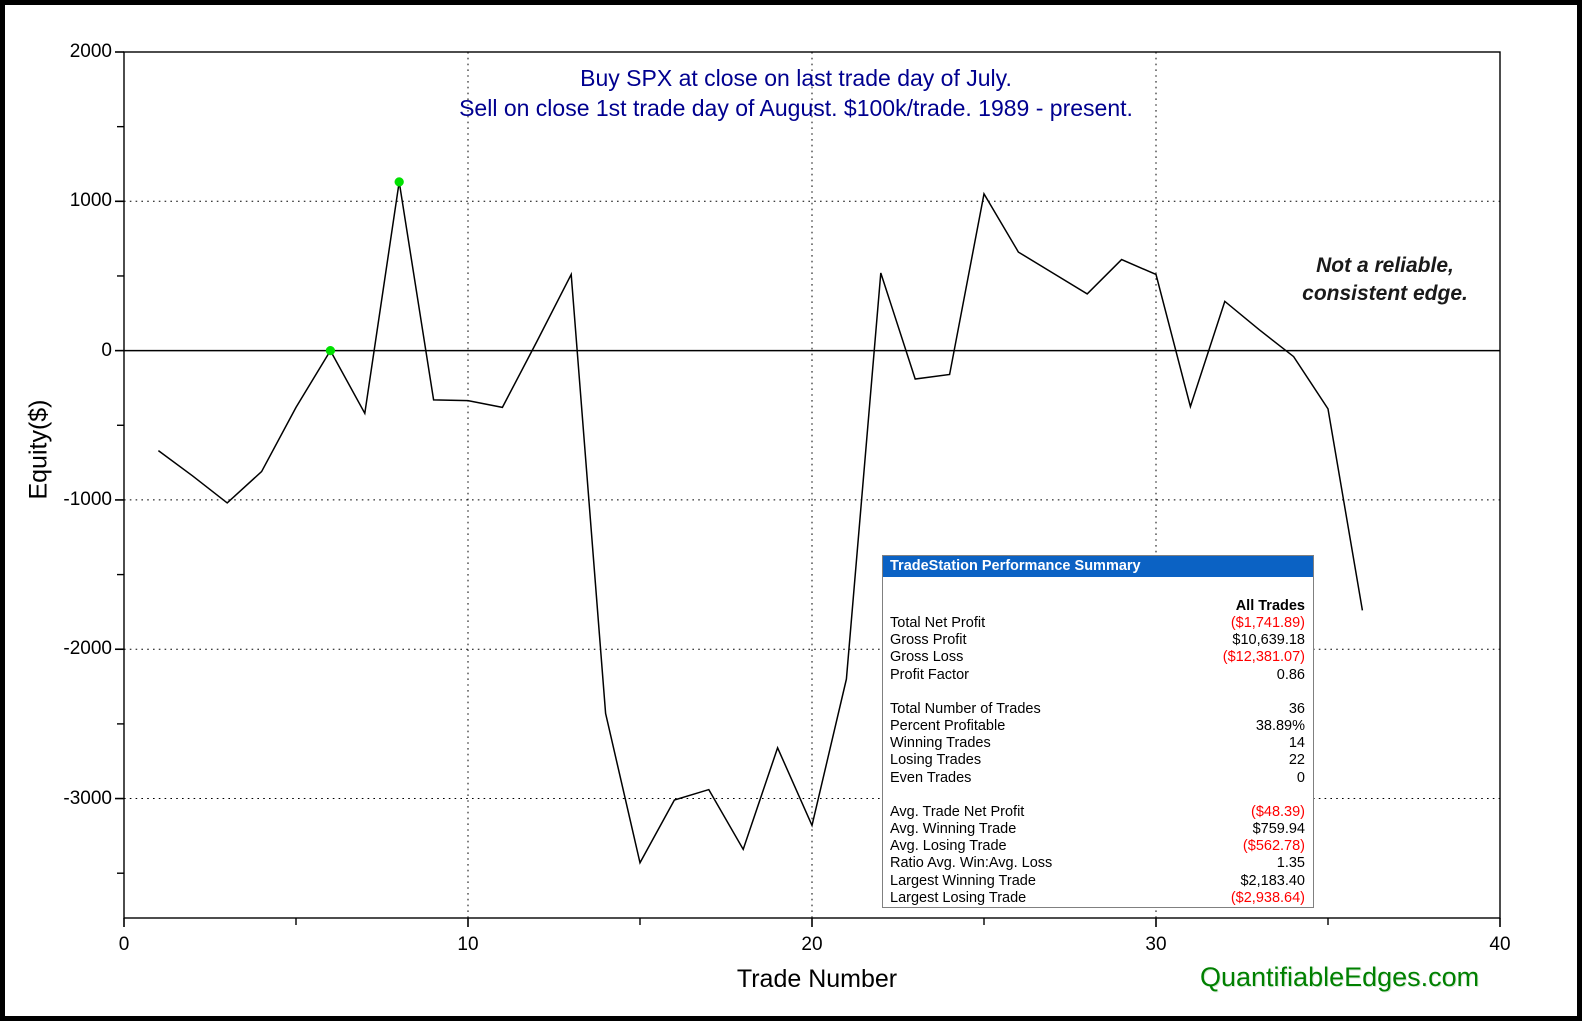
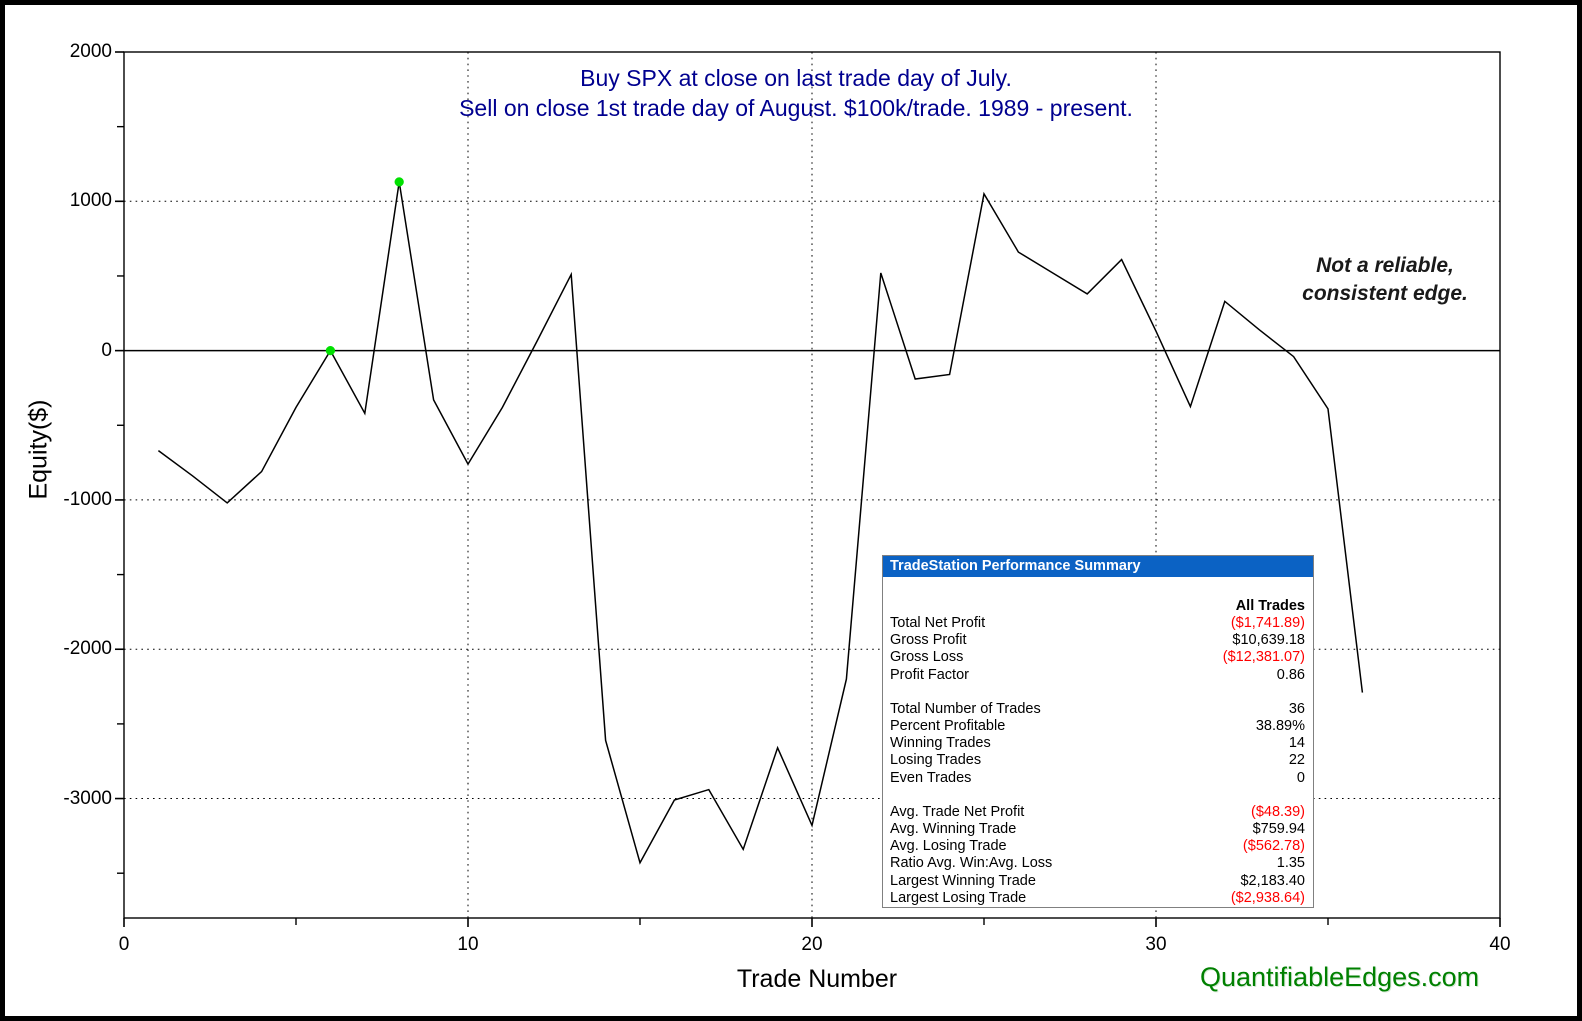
10: -340 -> -760
14: -2430 -> -2610
30: 510 -> 130
36: -1740 -> -2290
